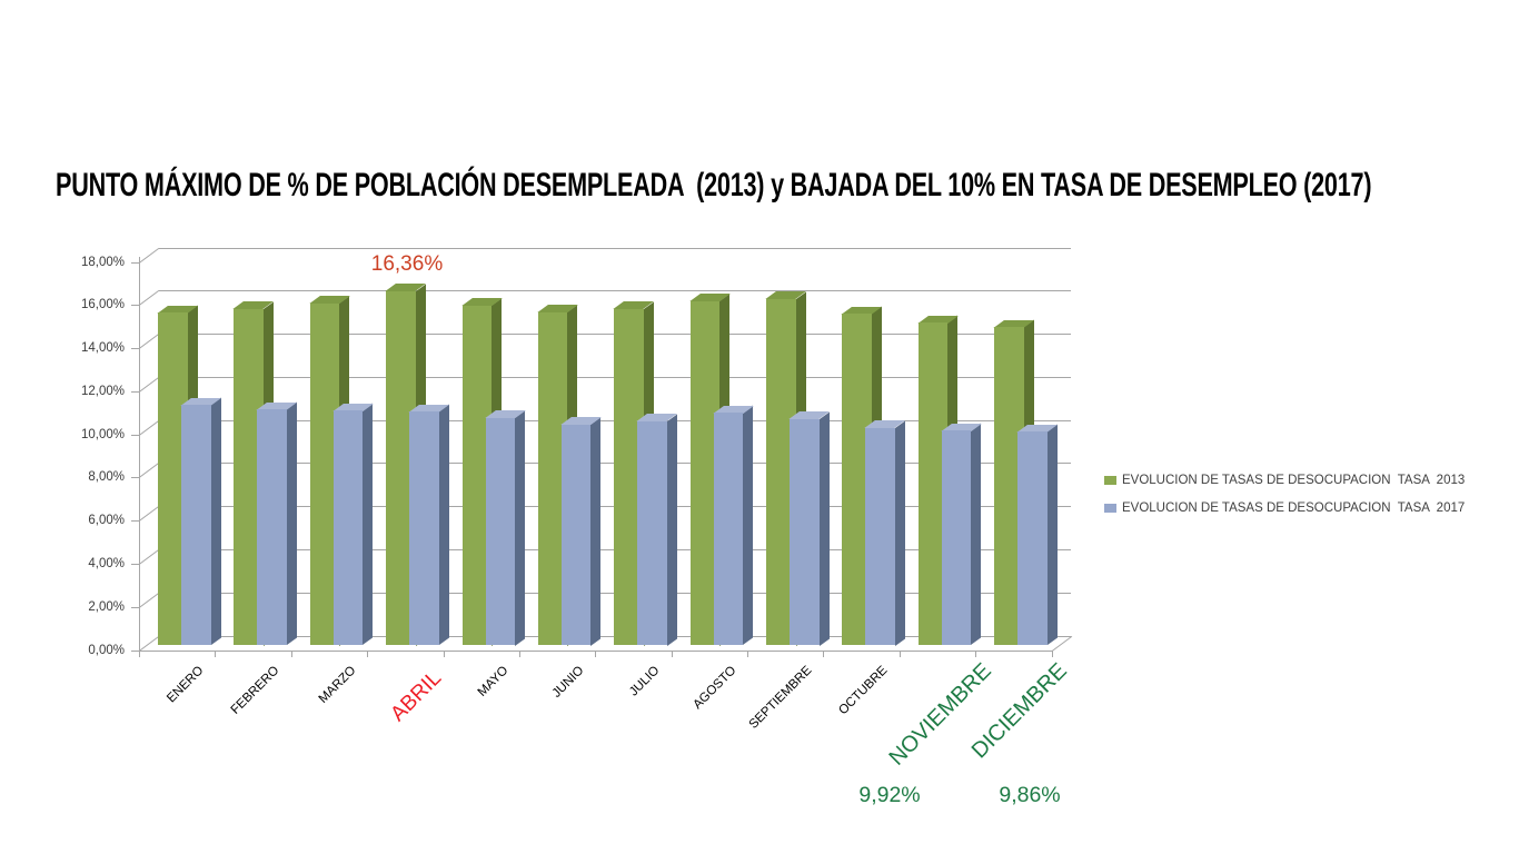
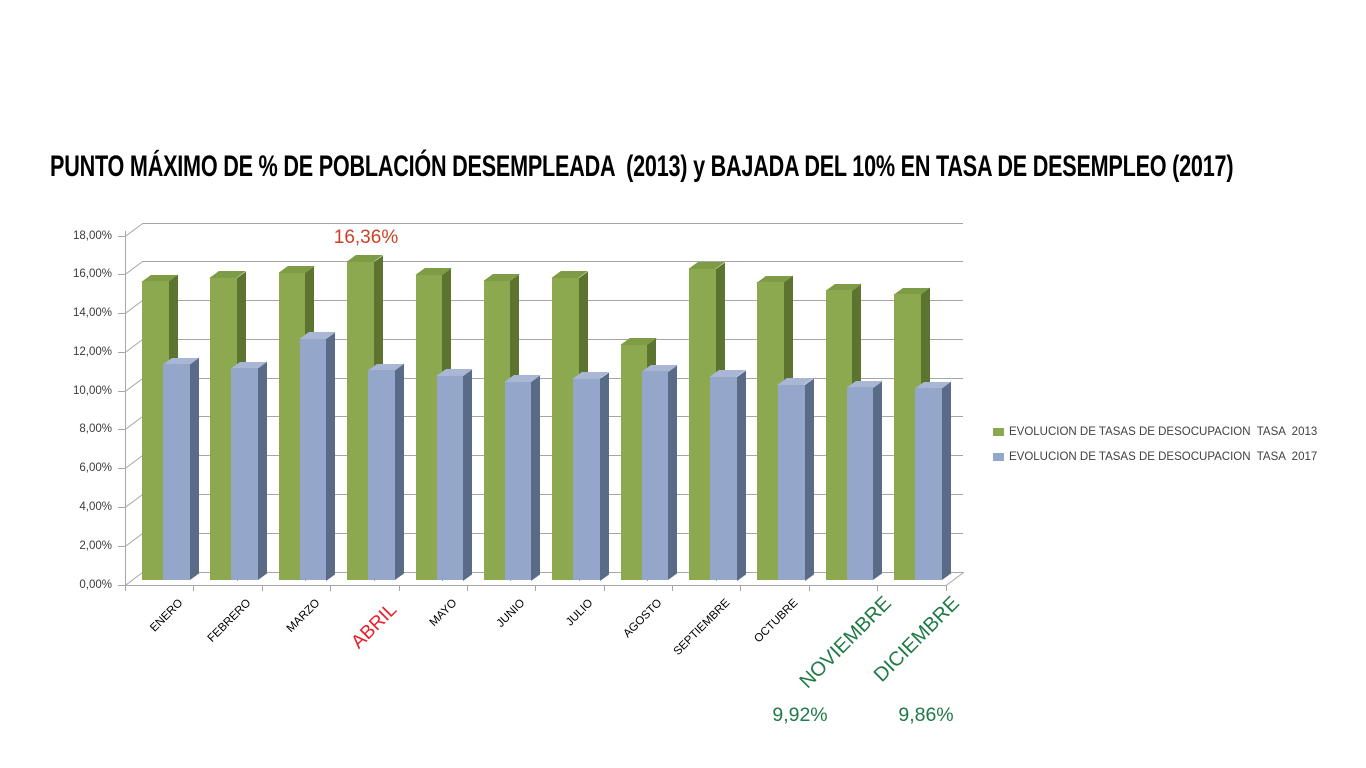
EVOLUCION DE TASAS DE DESOCUPACION TASA 2017/MARZO: 10,8% -> 12,4%
EVOLUCION DE TASAS DE DESOCUPACION TASA 2013/AGOSTO: 15,9% -> 12,1%
